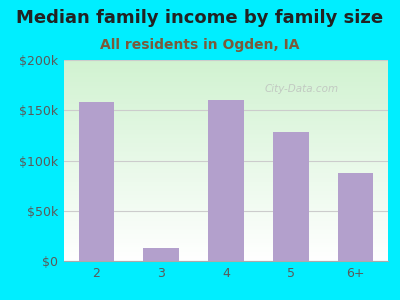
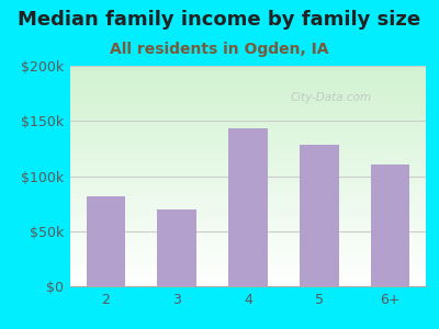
2: $158k -> $82k
3: $13k -> $70k
4: $160k -> $143k
6+: $88k -> $110k
